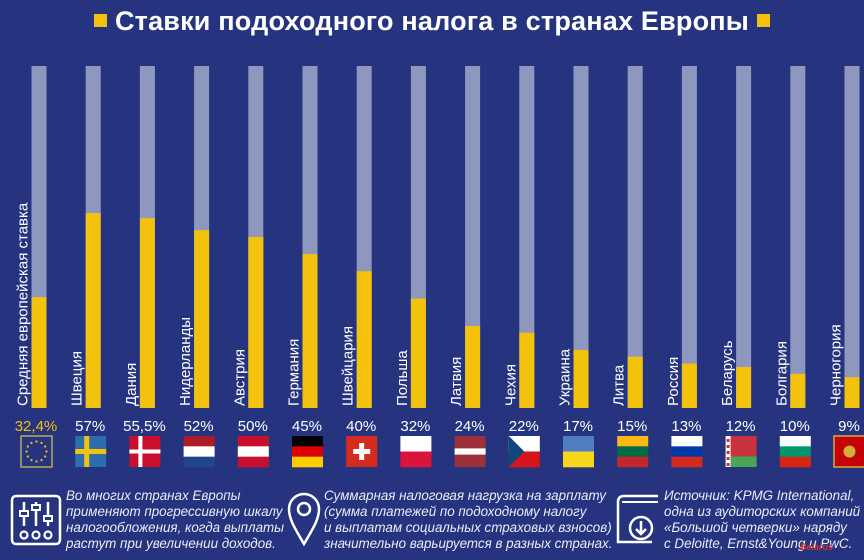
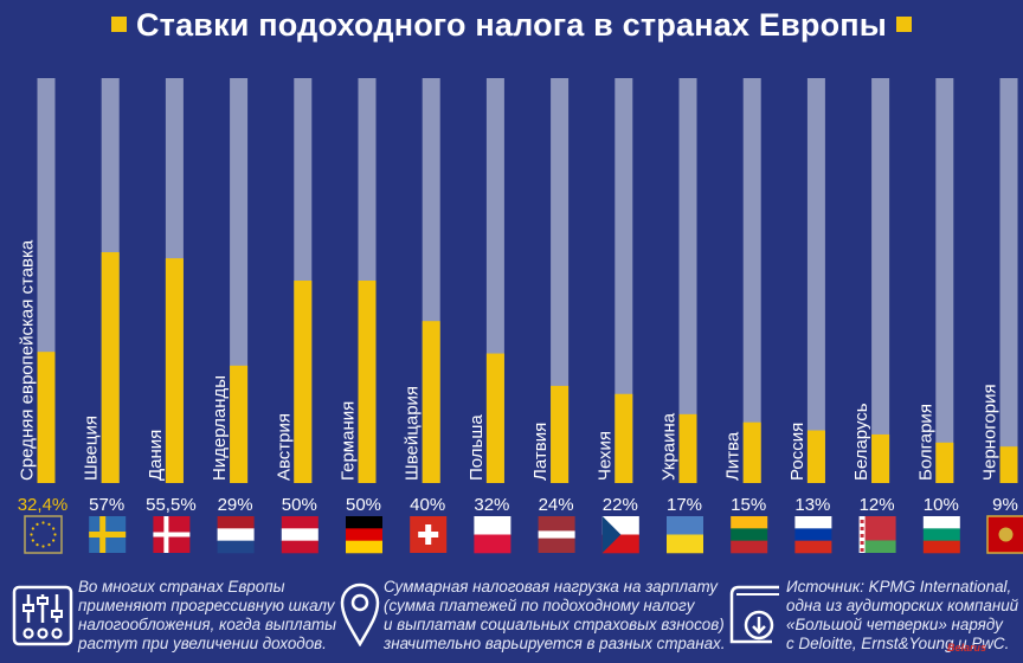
Нидерланды: 52% -> 29%
Германия: 45% -> 50%
